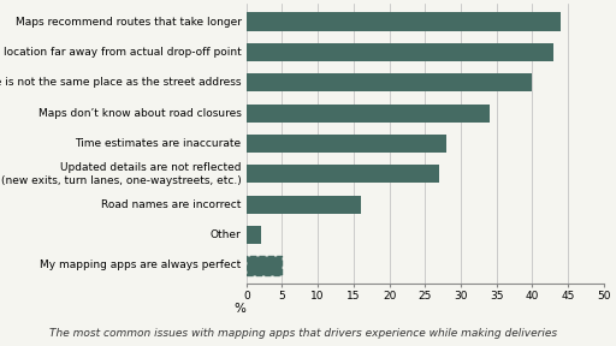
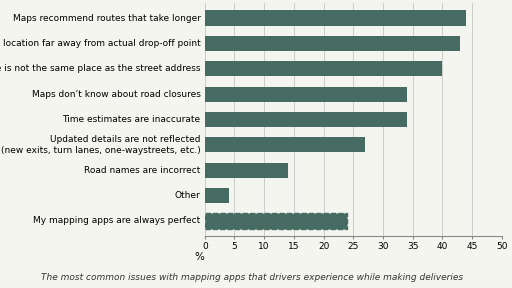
Time estimates are inaccurate: 28 -> 34
Road names are incorrect: 16 -> 14
Other: 2 -> 4
My mapping apps are always perfect: 5 -> 24
